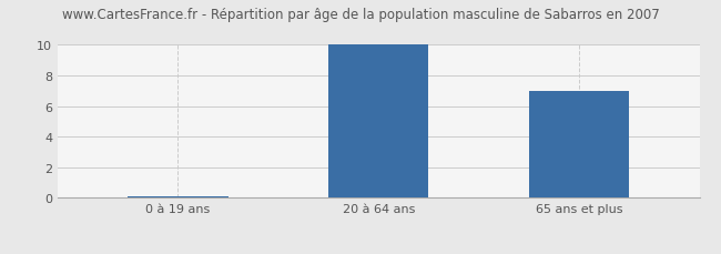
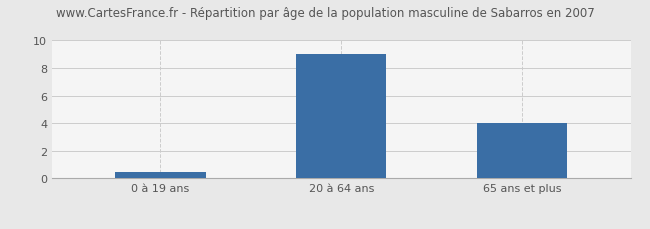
0 à 19 ans: 0.1 -> 0.5
20 à 64 ans: 10.0 -> 9.0
65 ans et plus: 7.0 -> 4.0
